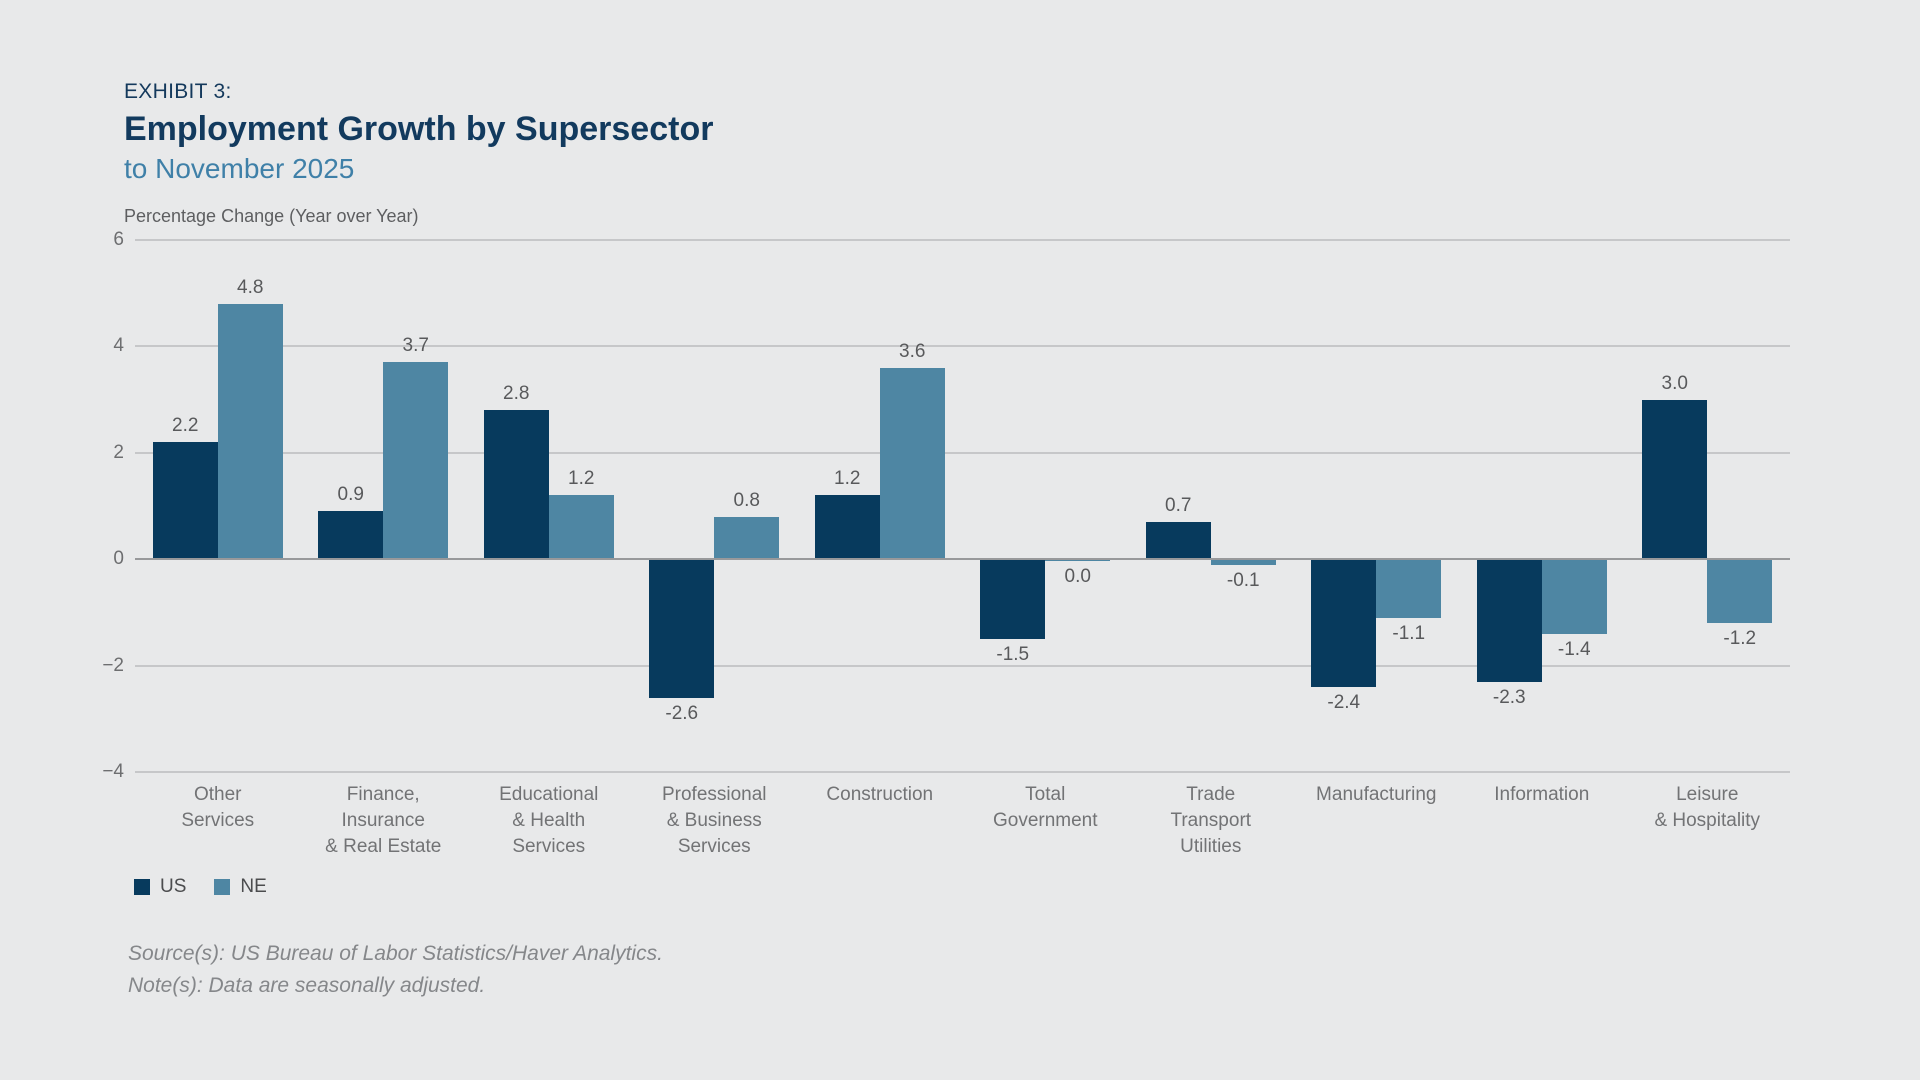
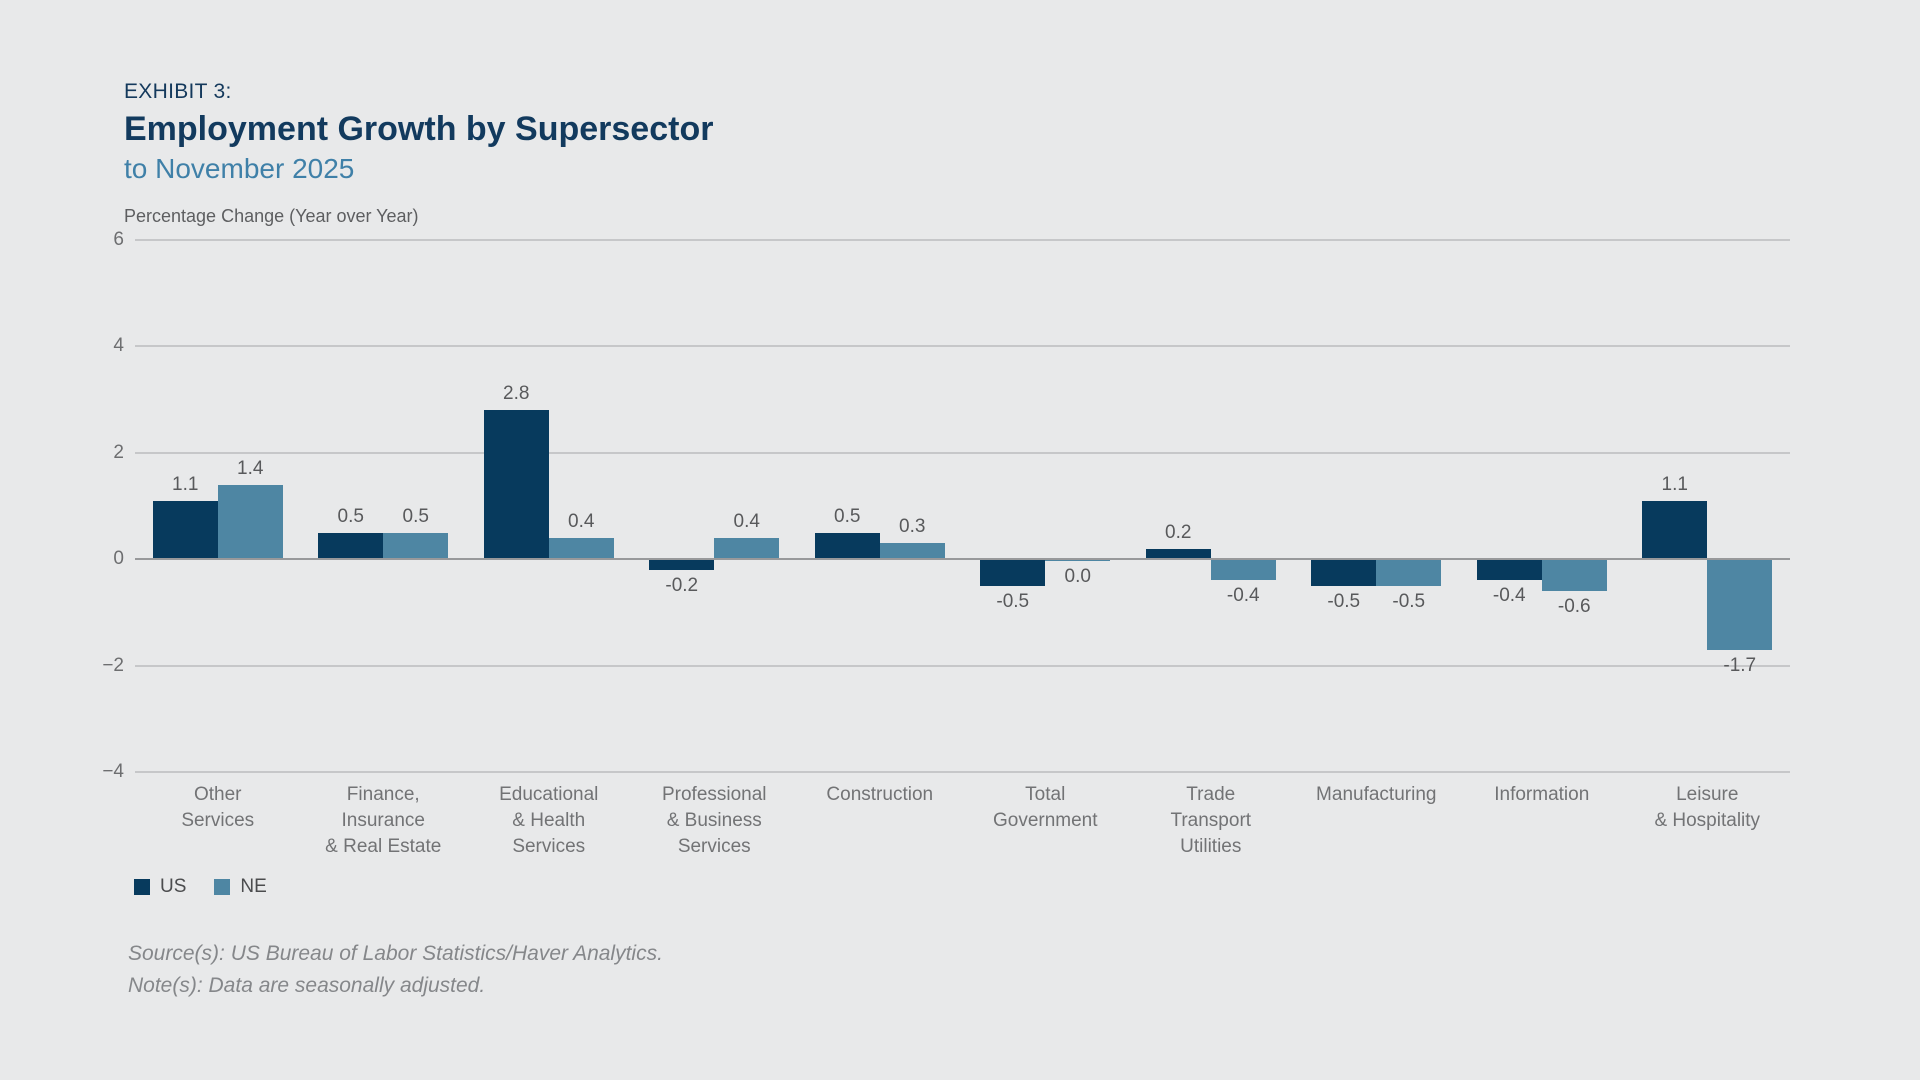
US/Other Services: 2.2 -> 1.1
NE/Other Services: 4.8 -> 1.4
US/Finance, Insurance & Real Estate: 0.9 -> 0.5
NE/Finance, Insurance & Real Estate: 3.7 -> 0.5
NE/Educational & Health Services: 1.2 -> 0.4
US/Professional & Business Services: -2.6 -> -0.2
NE/Professional & Business Services: 0.8 -> 0.4
US/Construction: 1.2 -> 0.5
NE/Construction: 3.6 -> 0.3
US/Total Government: -1.5 -> -0.5
US/Trade Transport Utilities: 0.7 -> 0.2
NE/Trade Transport Utilities: -0.1 -> -0.4
US/Manufacturing: -2.4 -> -0.5
NE/Manufacturing: -1.1 -> -0.5
US/Information: -2.3 -> -0.4
NE/Information: -1.4 -> -0.6
US/Leisure & Hospitality: 3.0 -> 1.1
NE/Leisure & Hospitality: -1.2 -> -1.7
